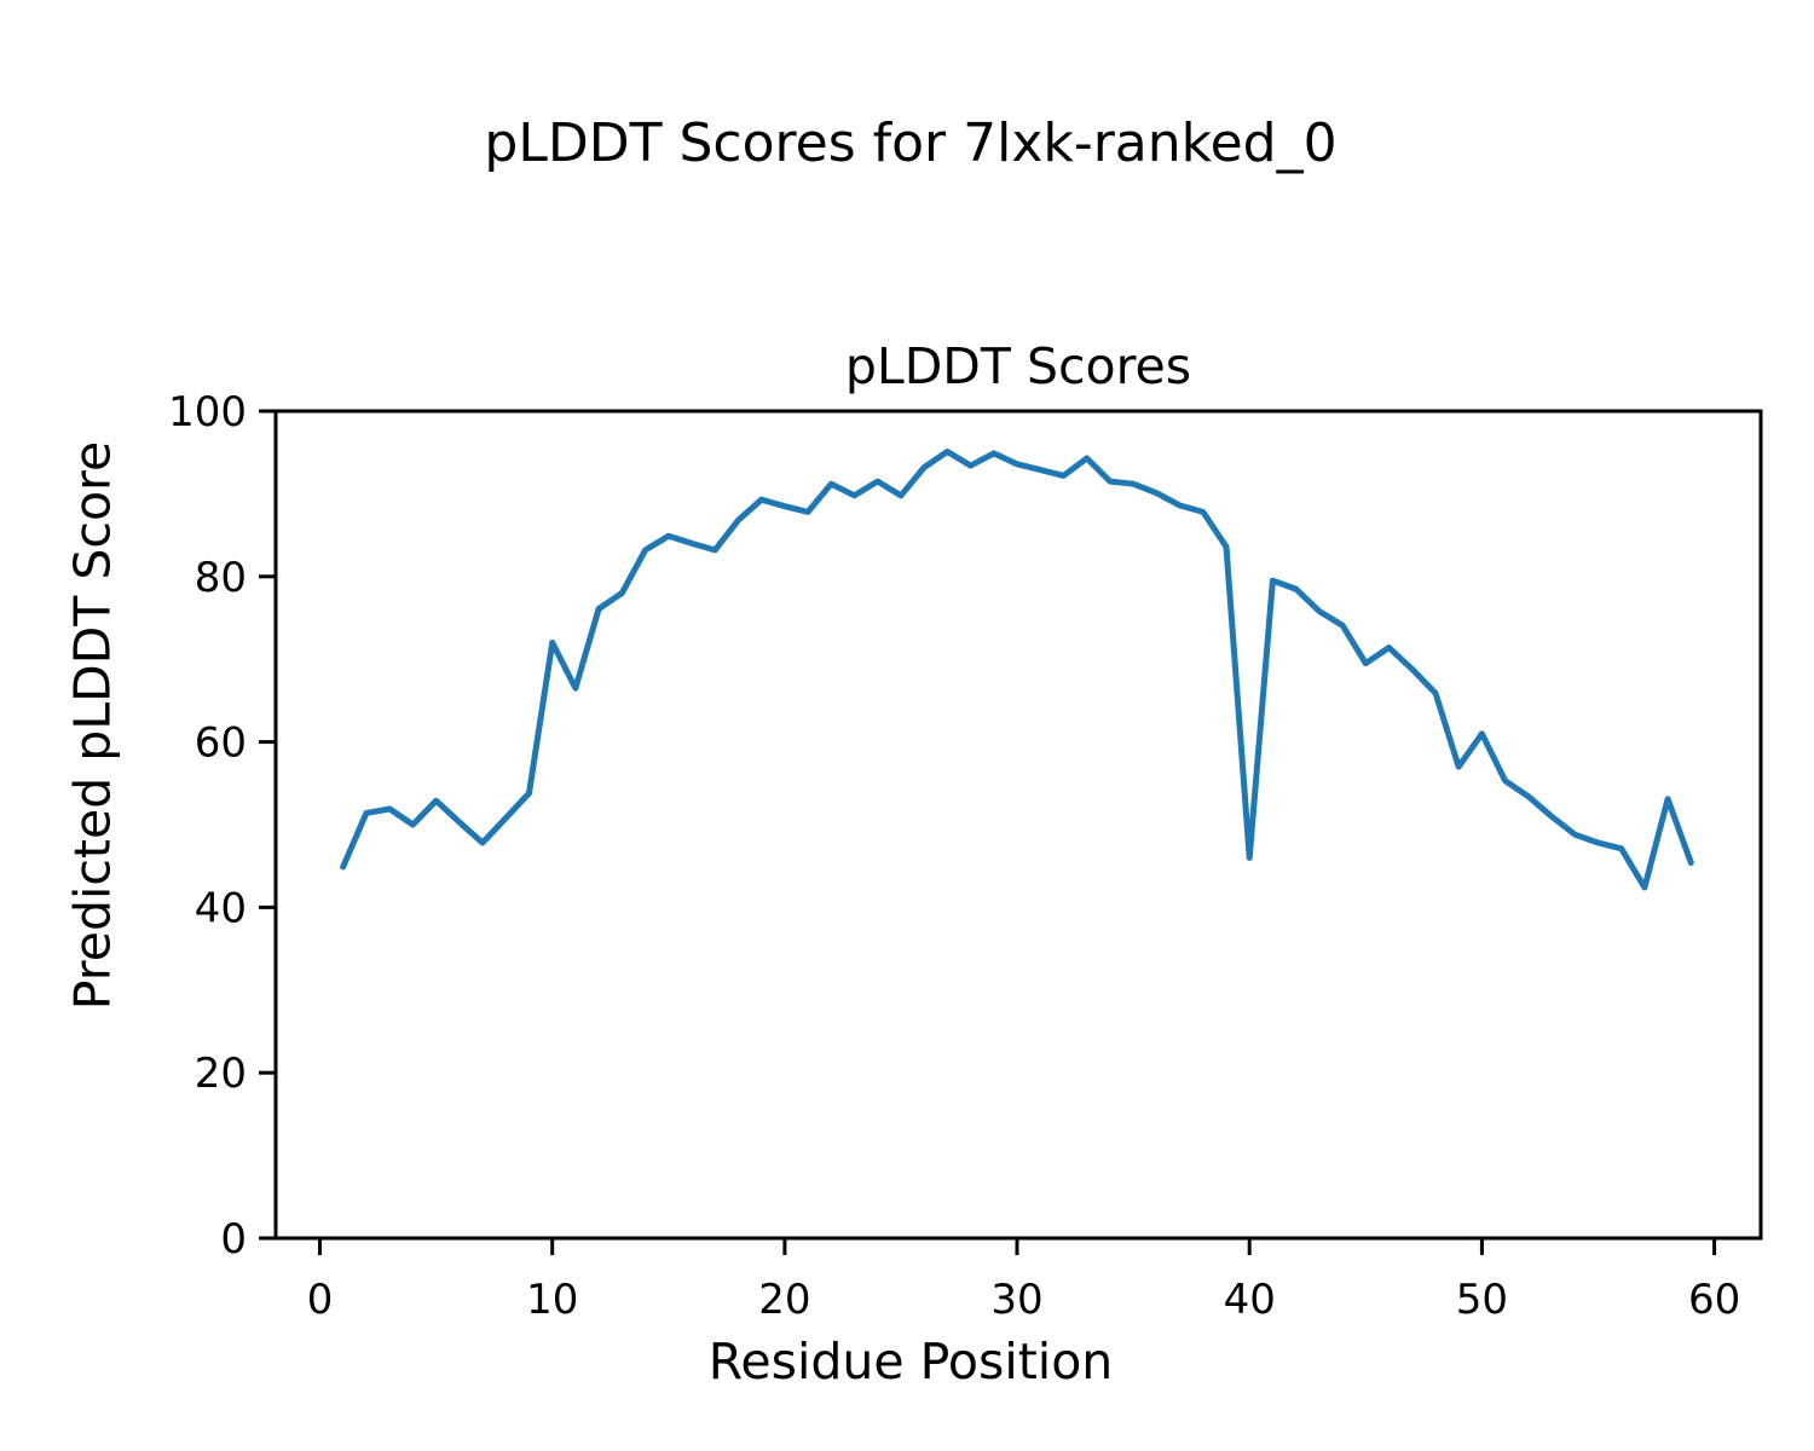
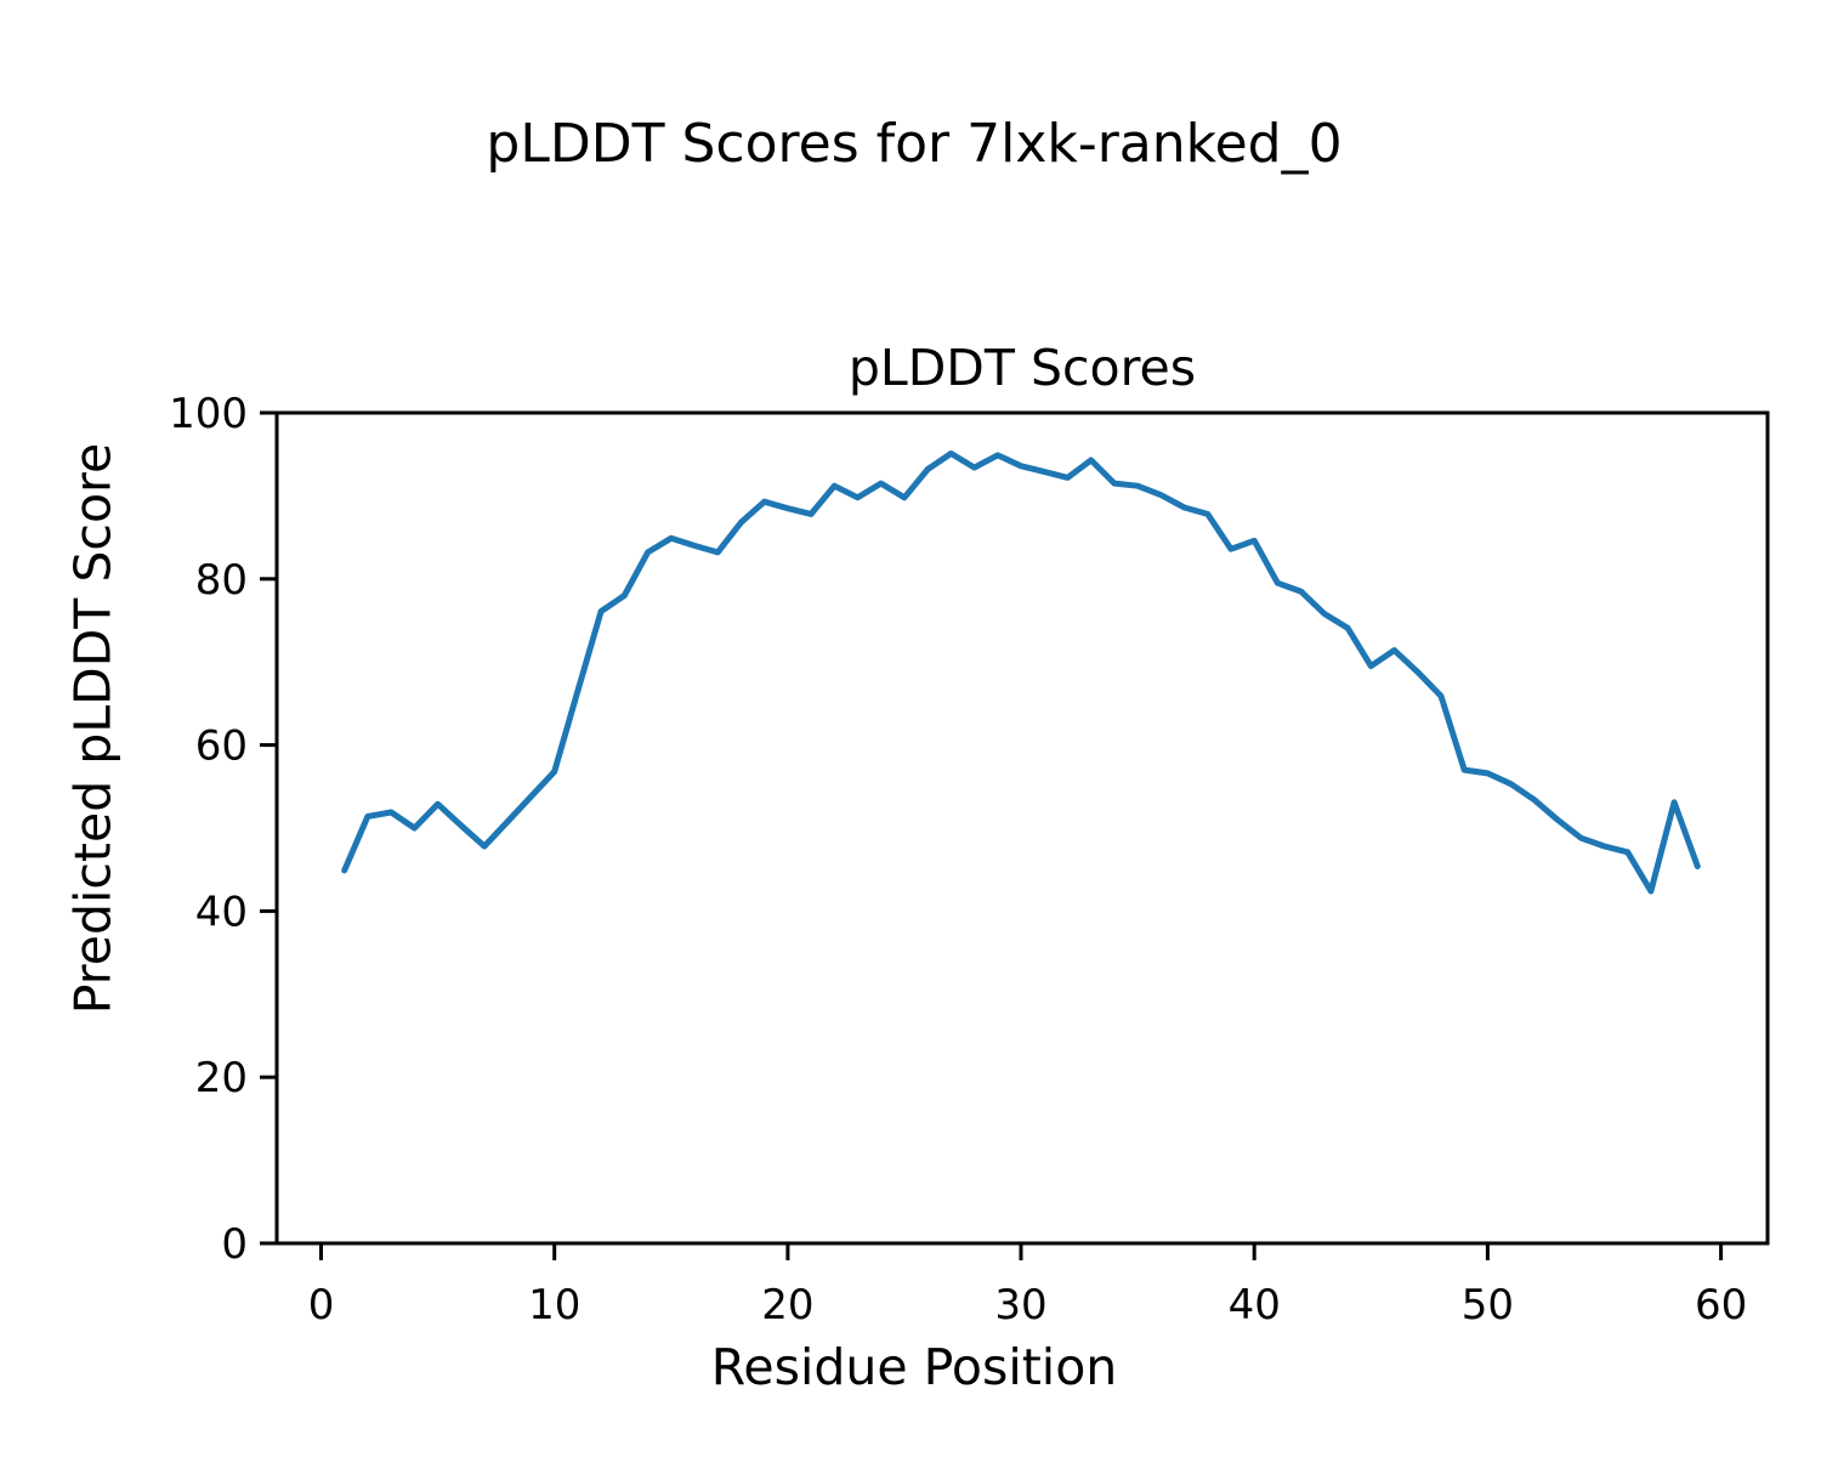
10: 72 -> 57
40: 46 -> 85
50: 61 -> 57
